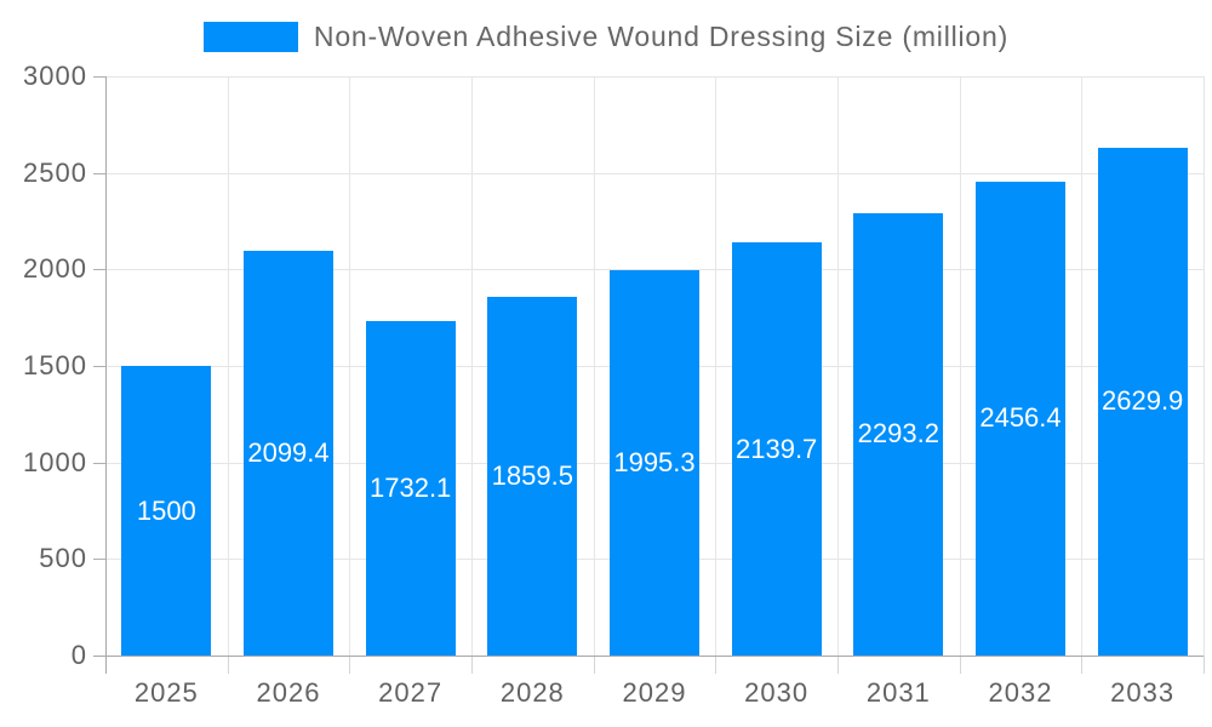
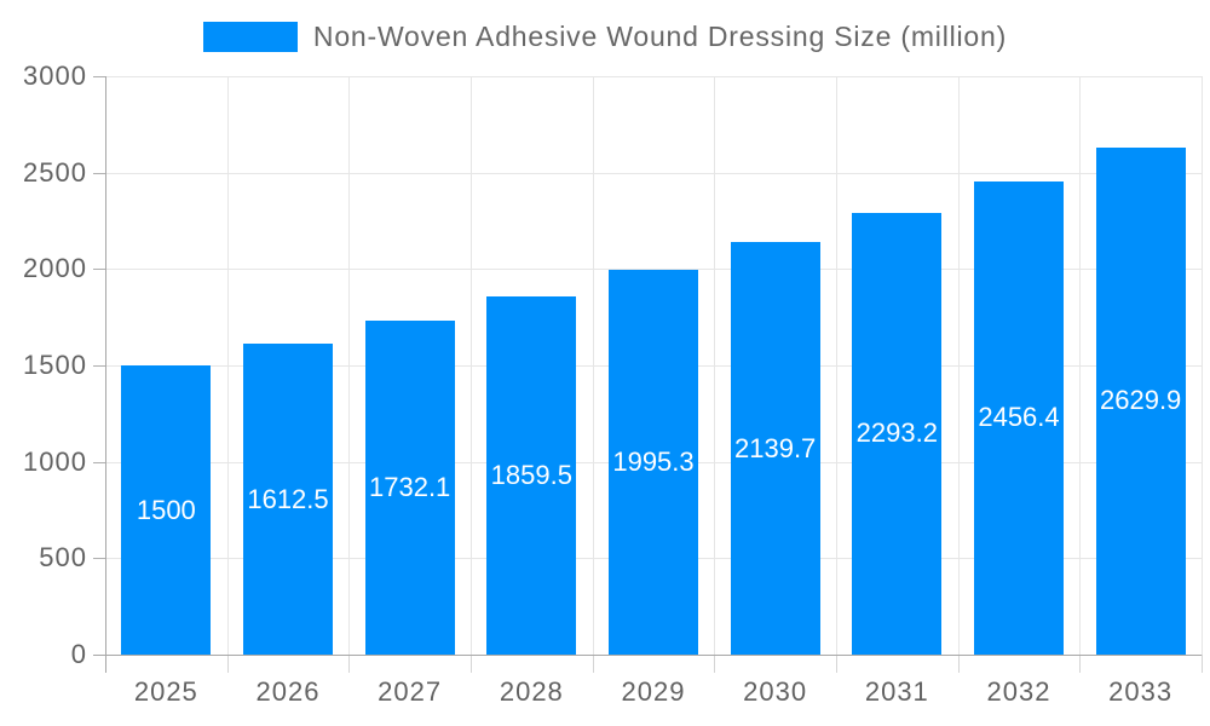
2026: 2099.4 -> 1612.5
